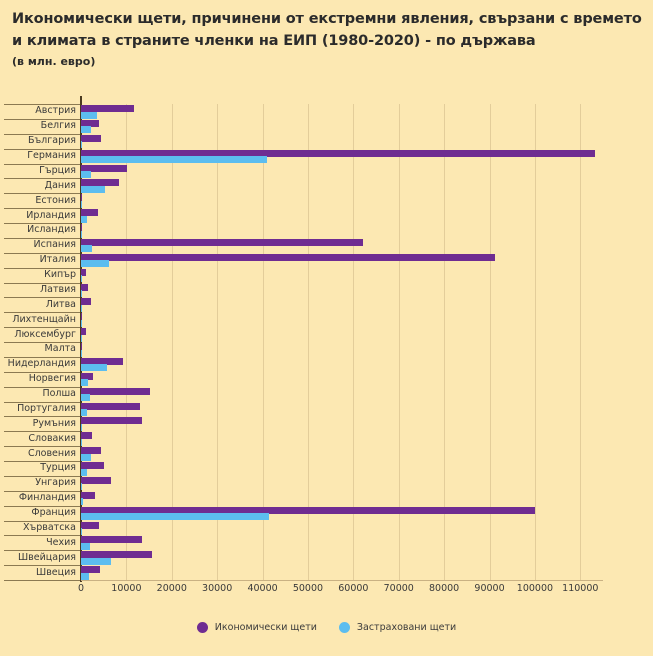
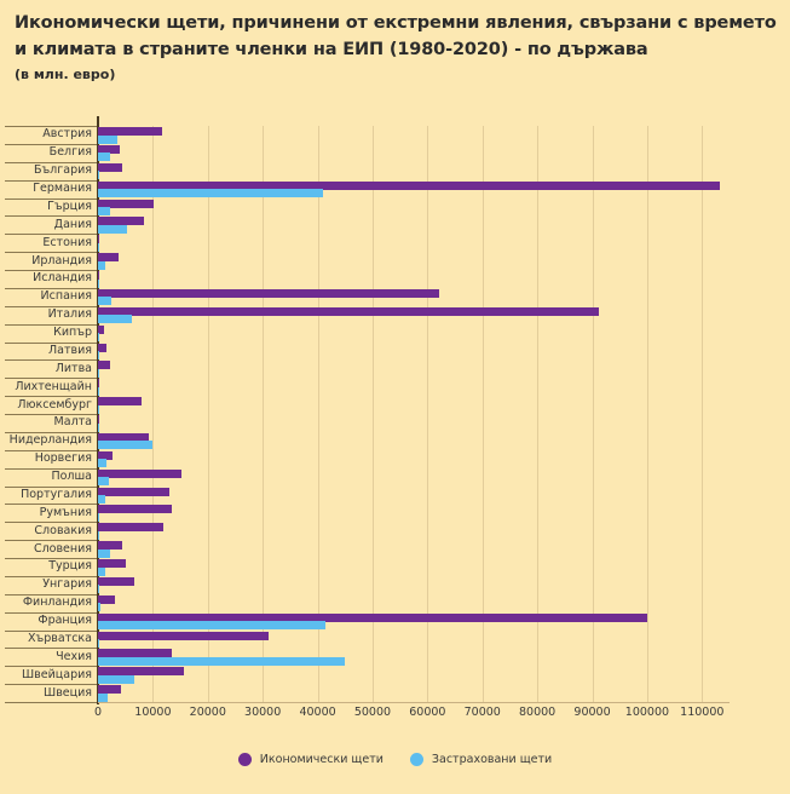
Икономически щети/Люксембург: 1000 -> 8000
Застраховани щети/Нидерландия: 6000 -> 10000
Икономически щети/Словакия: 2000 -> 12000
Икономически щети/Хърватска: 4000 -> 31000
Застраховани щети/Чехия: 2000 -> 45000
